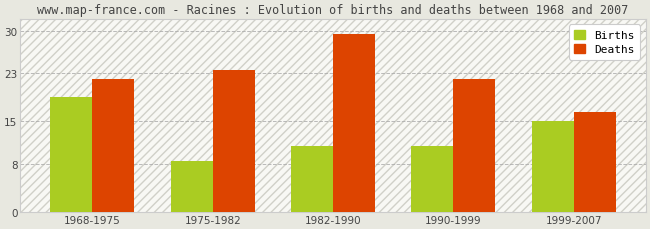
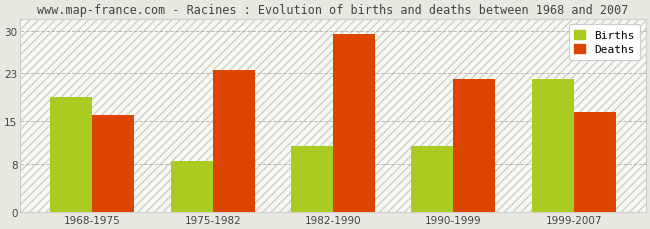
Deaths/1968-1975: 22.0 -> 16.0
Births/1999-2007: 15.0 -> 22.0
